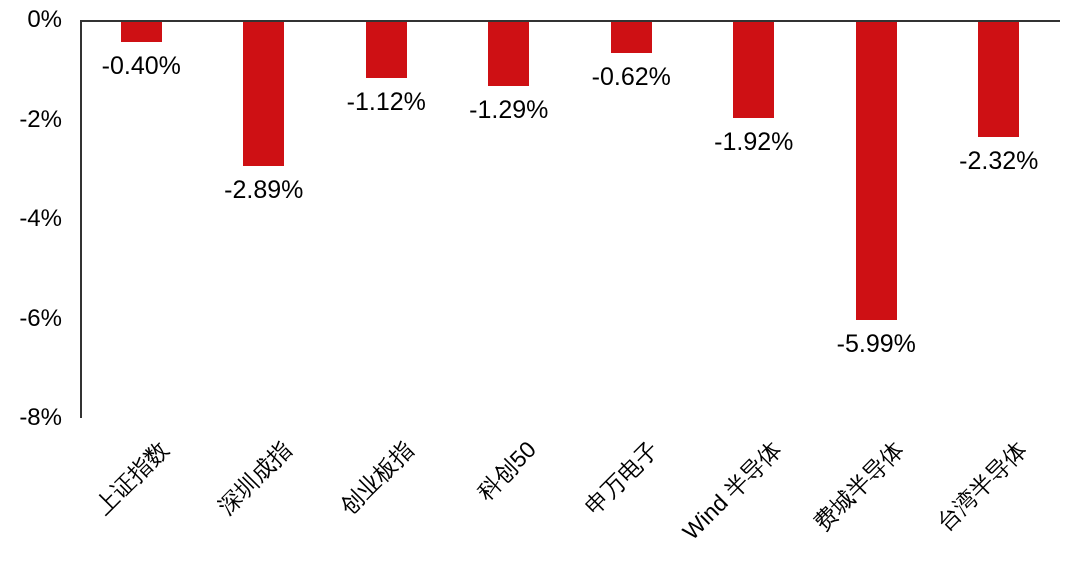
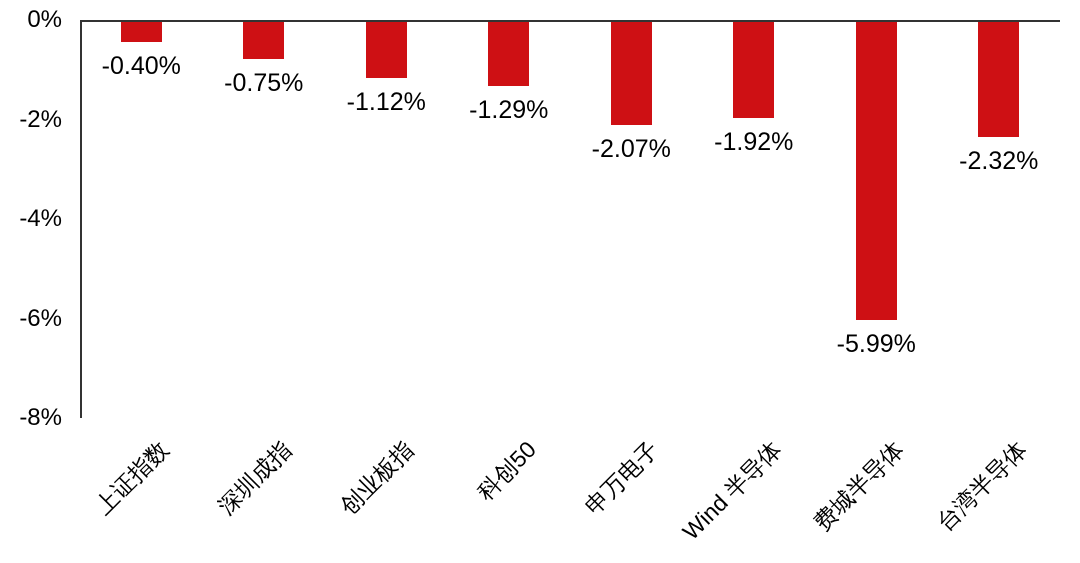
深圳成指: -2.89% -> -0.75%
申万电子: -0.62% -> -2.07%
